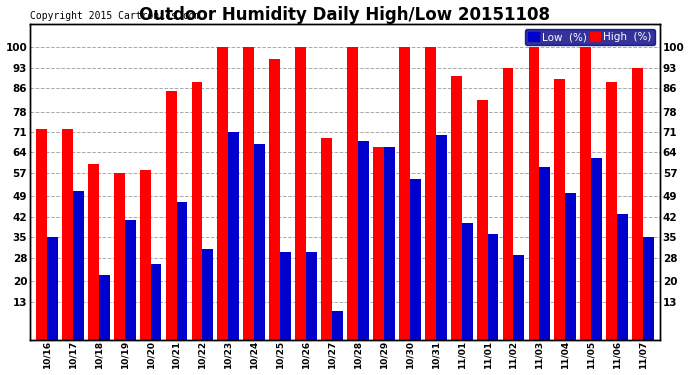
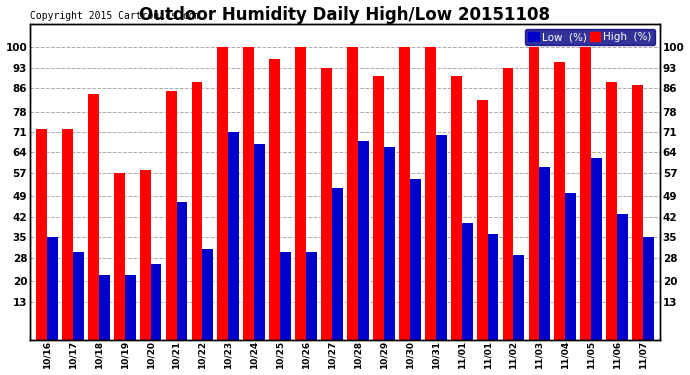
Low (%)/10/17: 51 -> 30
High (%)/10/18: 60 -> 84
Low (%)/10/19: 41 -> 22
High (%)/10/27: 69 -> 93
Low (%)/10/27: 10 -> 52
High (%)/10/29: 66 -> 90
High (%)/11/04: 89 -> 95
High (%)/11/07: 93 -> 87
